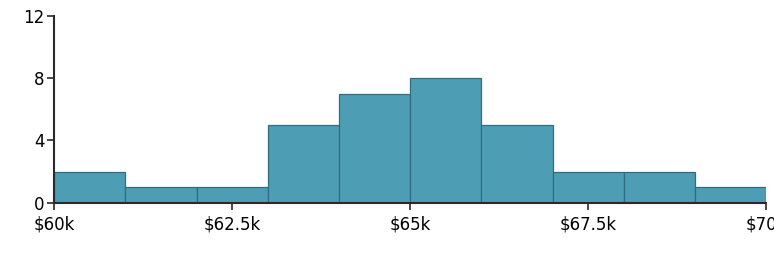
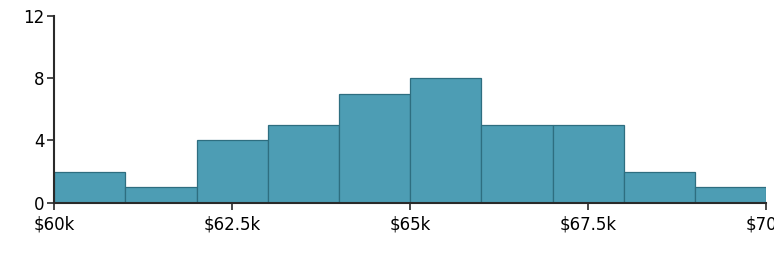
$62.5k: 1 -> 4
$67.5k: 2 -> 5
